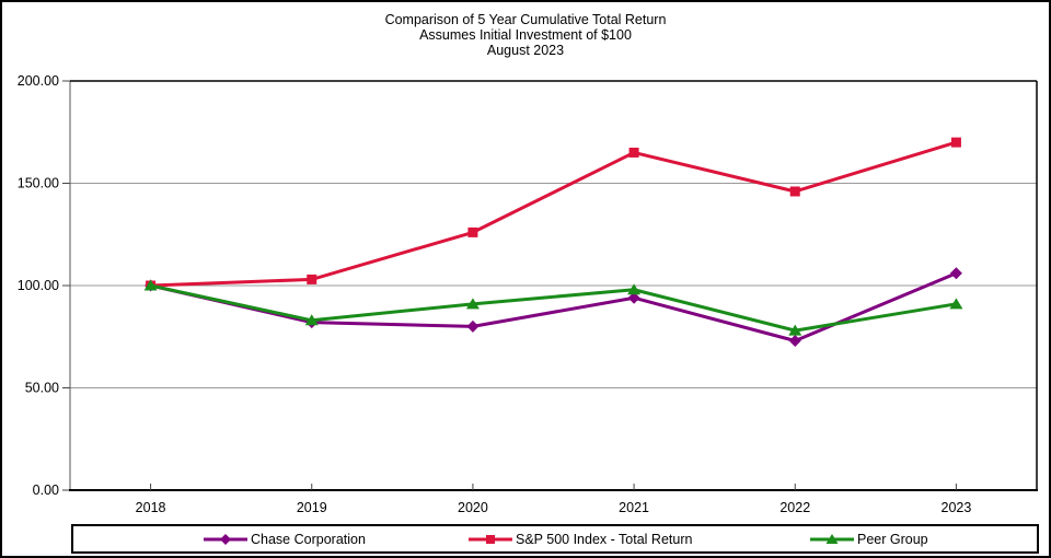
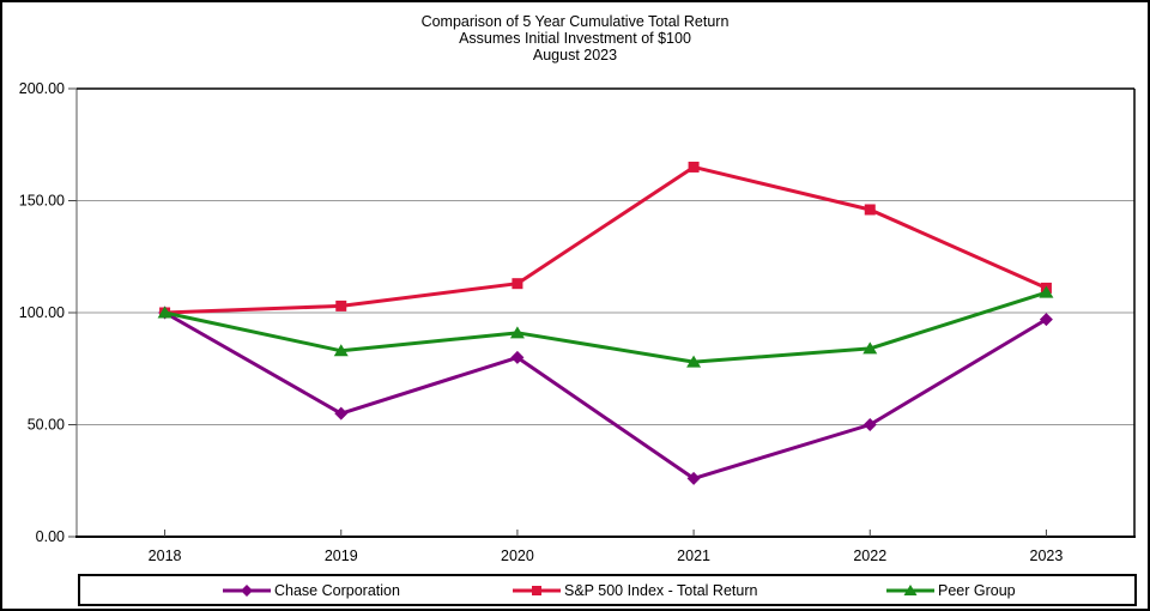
Chase Corporation/2019: 82 -> 55
S&P 500 Index - Total Return/2020: 126 -> 113
Chase Corporation/2021: 94 -> 26
Peer Group/2021: 98 -> 78
Chase Corporation/2022: 73 -> 50
Peer Group/2022: 78 -> 84
Chase Corporation/2023: 106 -> 97
S&P 500 Index - Total Return/2023: 170 -> 111
Peer Group/2023: 91 -> 109
